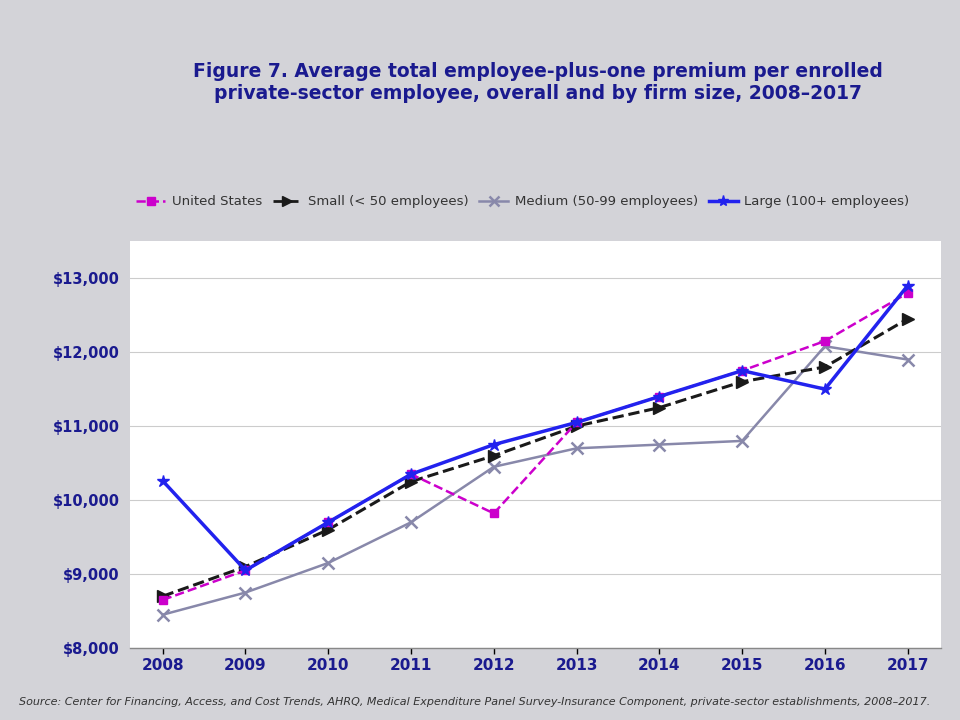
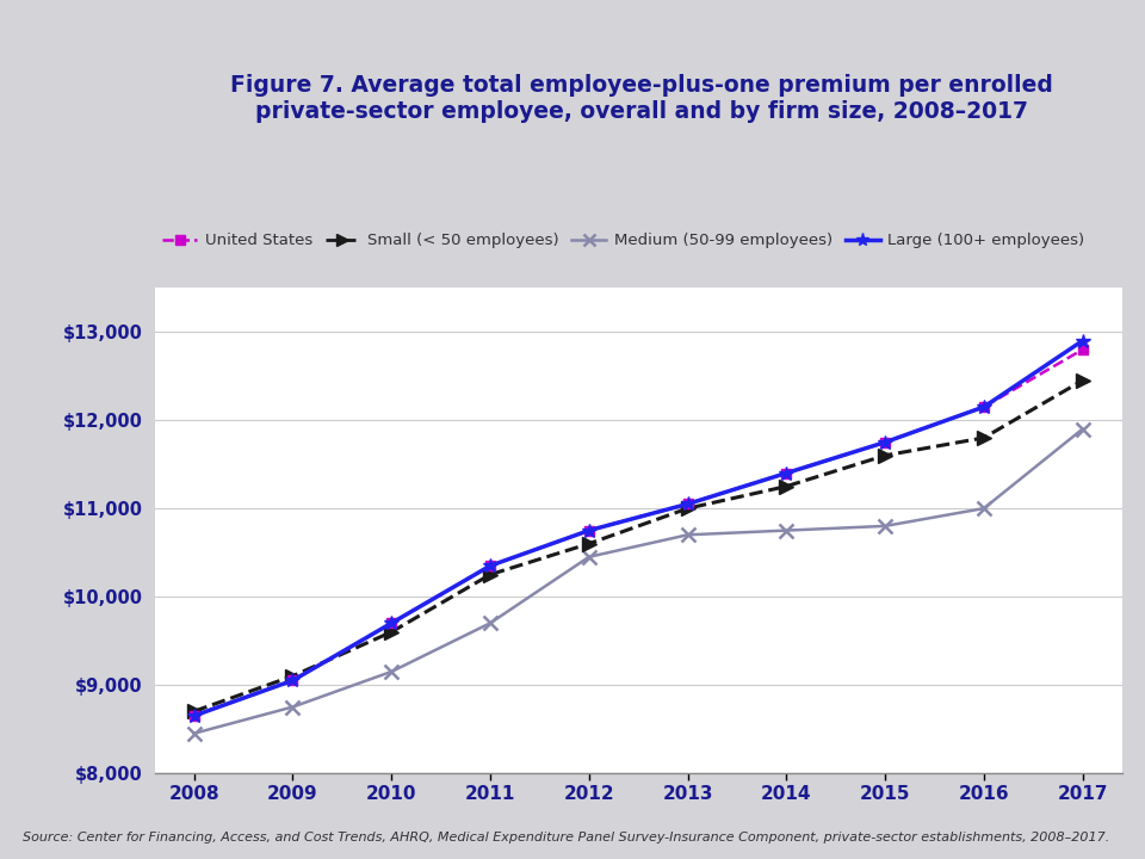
Large (100+ employees)/2008: $10,260 -> $8,650
United States/2012: $9,820 -> $10,750
Medium (50-99 employees)/2016: $12,080 -> $11,000
Large (100+ employees)/2016: $11,500 -> $12,150
